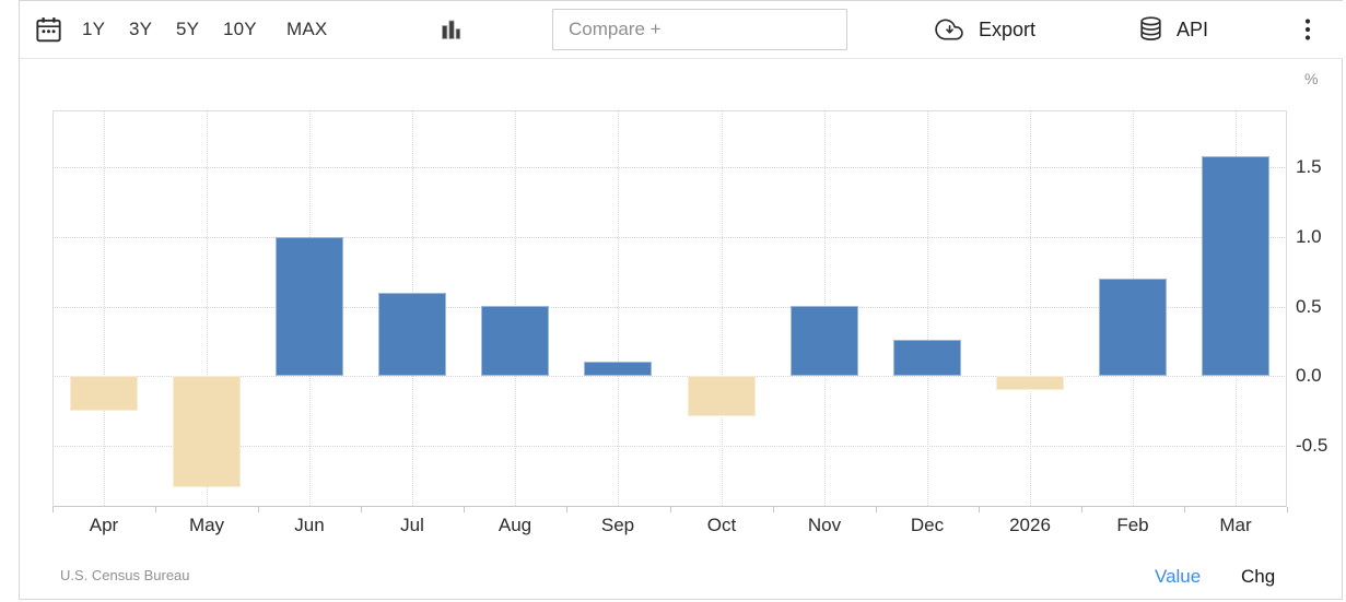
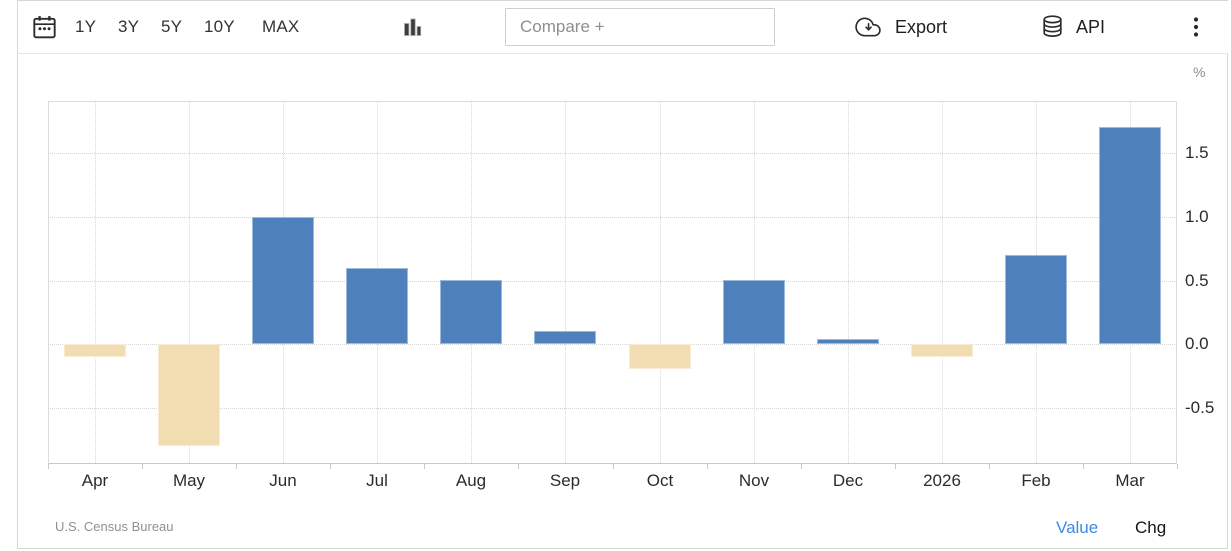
Apr: -0.25 -> -0.10
Oct: -0.29 -> -0.20
Dec: 0.26 -> 0.04
Mar: 1.58 -> 1.70
